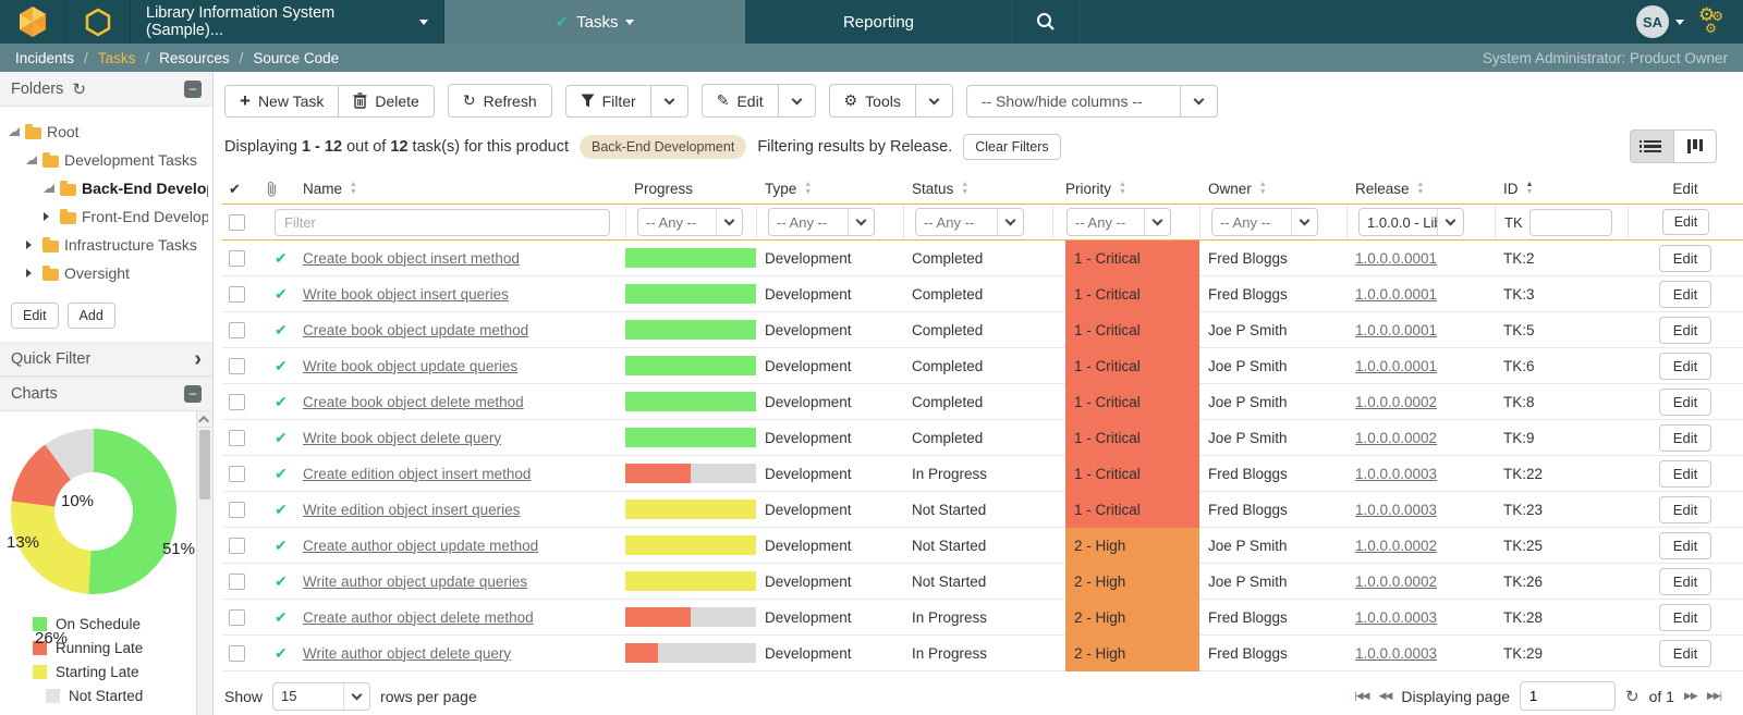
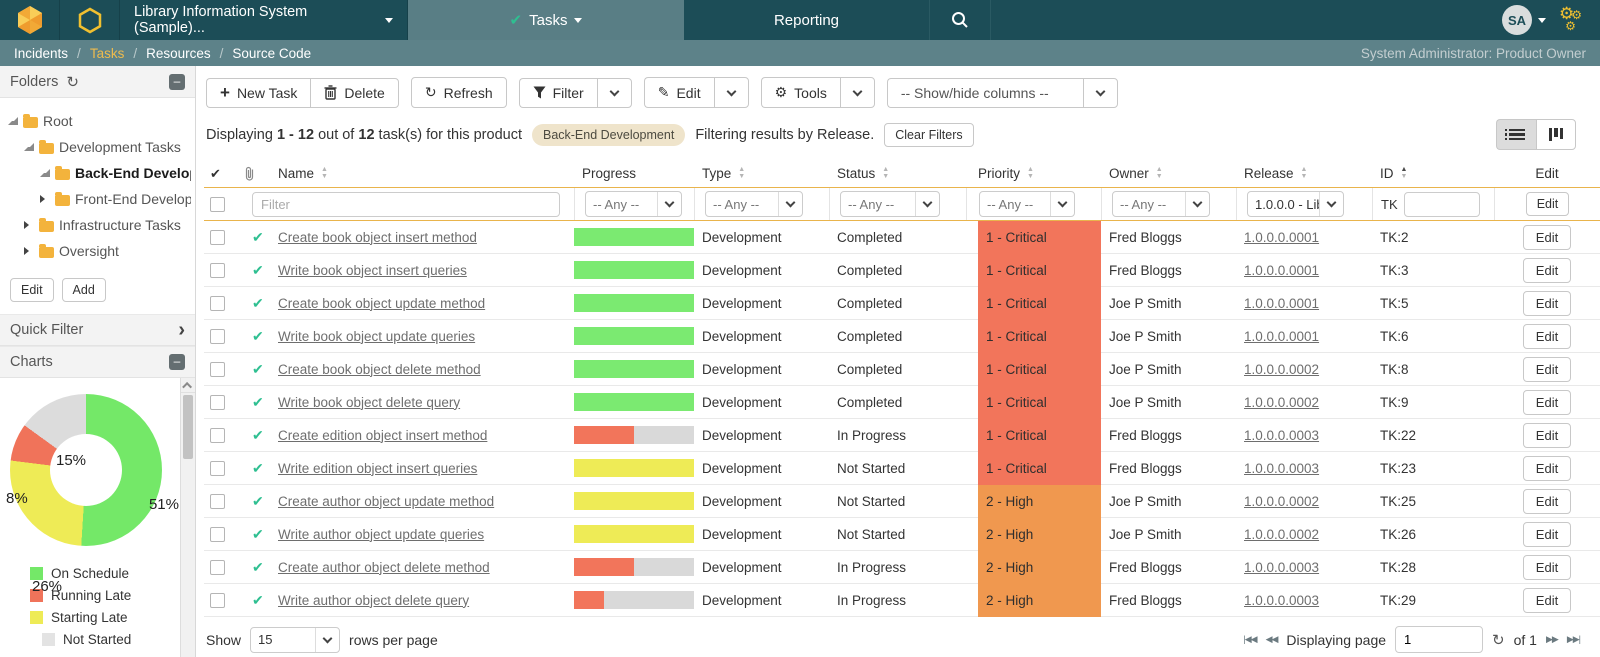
Running Late: 13% -> 8%
Not Started: 10% -> 15%
